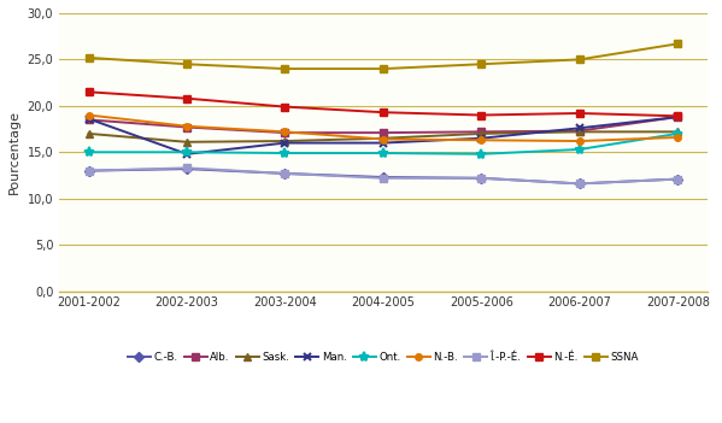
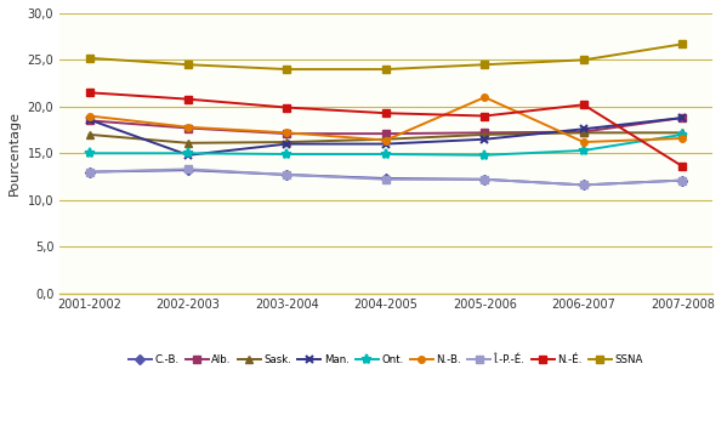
N.-B./2005-2006: 16,3 -> 21,0
N.-É./2006-2007: 19,2 -> 20,2
N.-É./2007-2008: 18,9 -> 13,6
